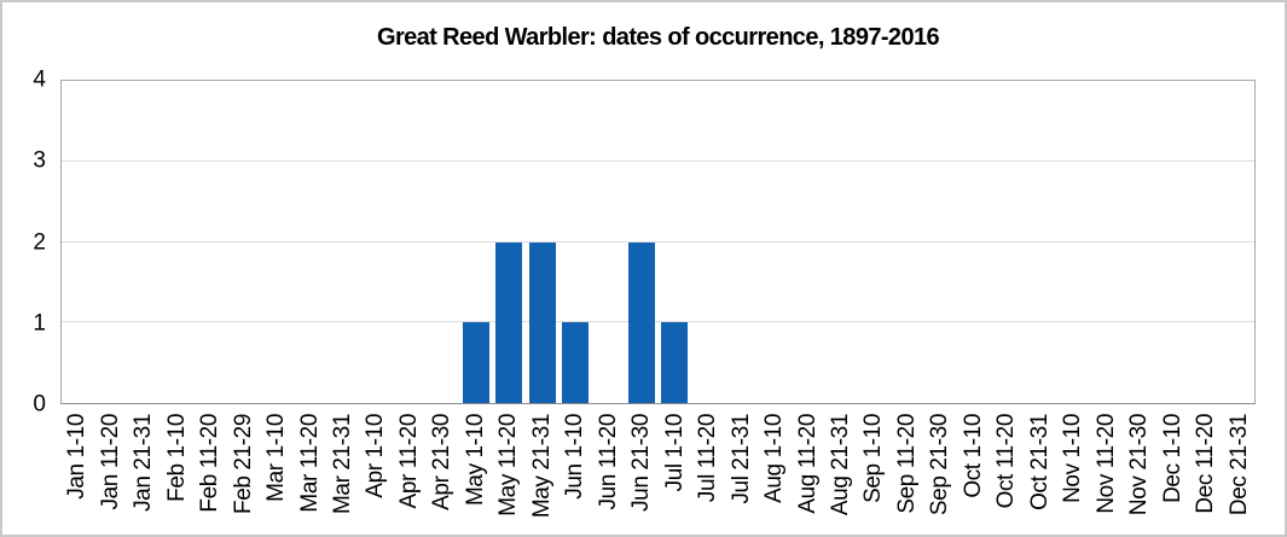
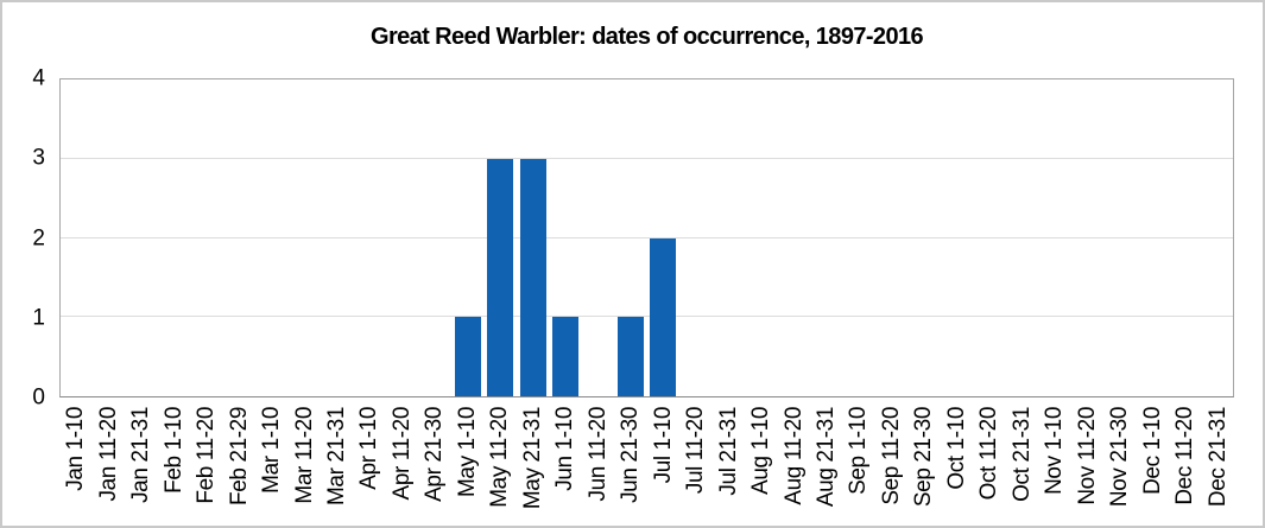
May 11-20: 2 -> 3
May 21-31: 2 -> 3
Jun 21-30: 2 -> 1
Jul 1-10: 1 -> 2
